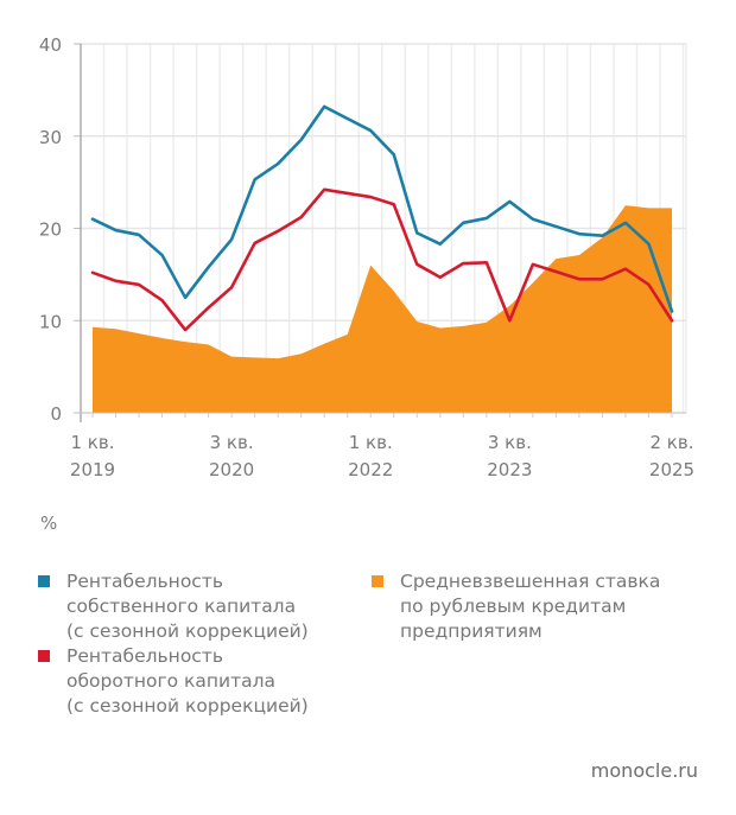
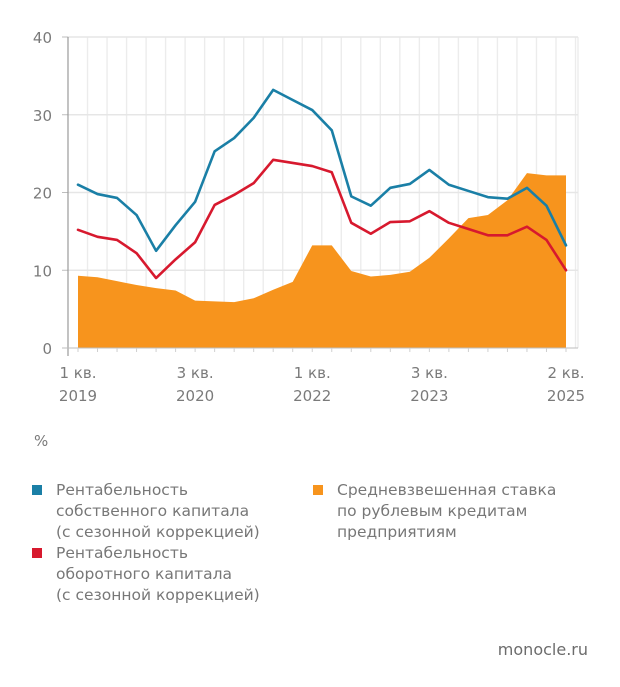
Средневзвешенная ставка по рублевым кредитам предприятиям/1 кв. 2022: 16 -> 13
Рентабельность оборотного капитала (с сезонной коррекцией)/3 кв. 2023: 10 -> 18
Рентабельность собственного капитала (с сезонной коррекцией)/2 кв. 2025: 11 -> 13
